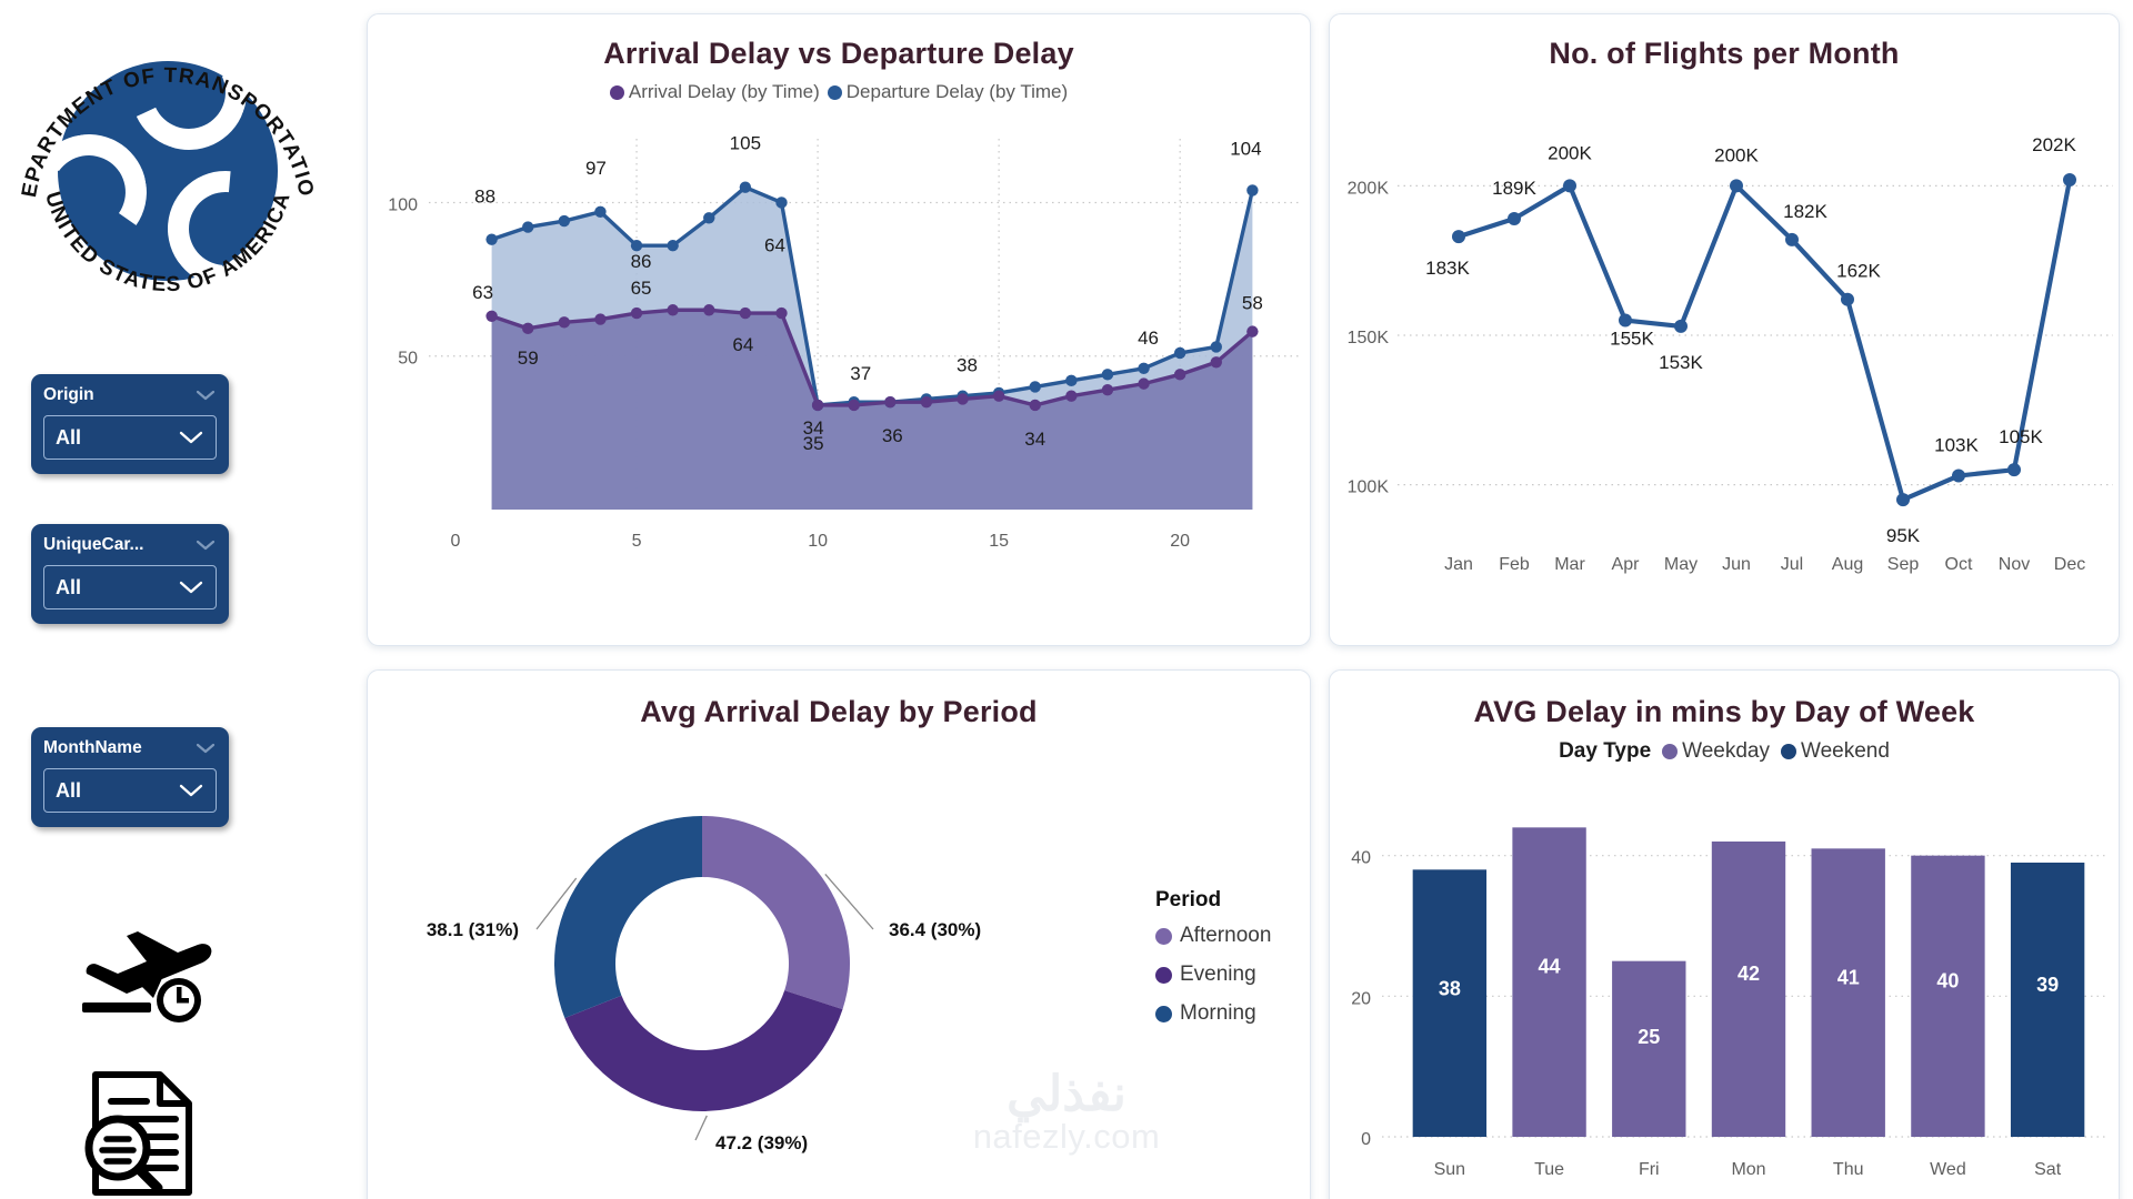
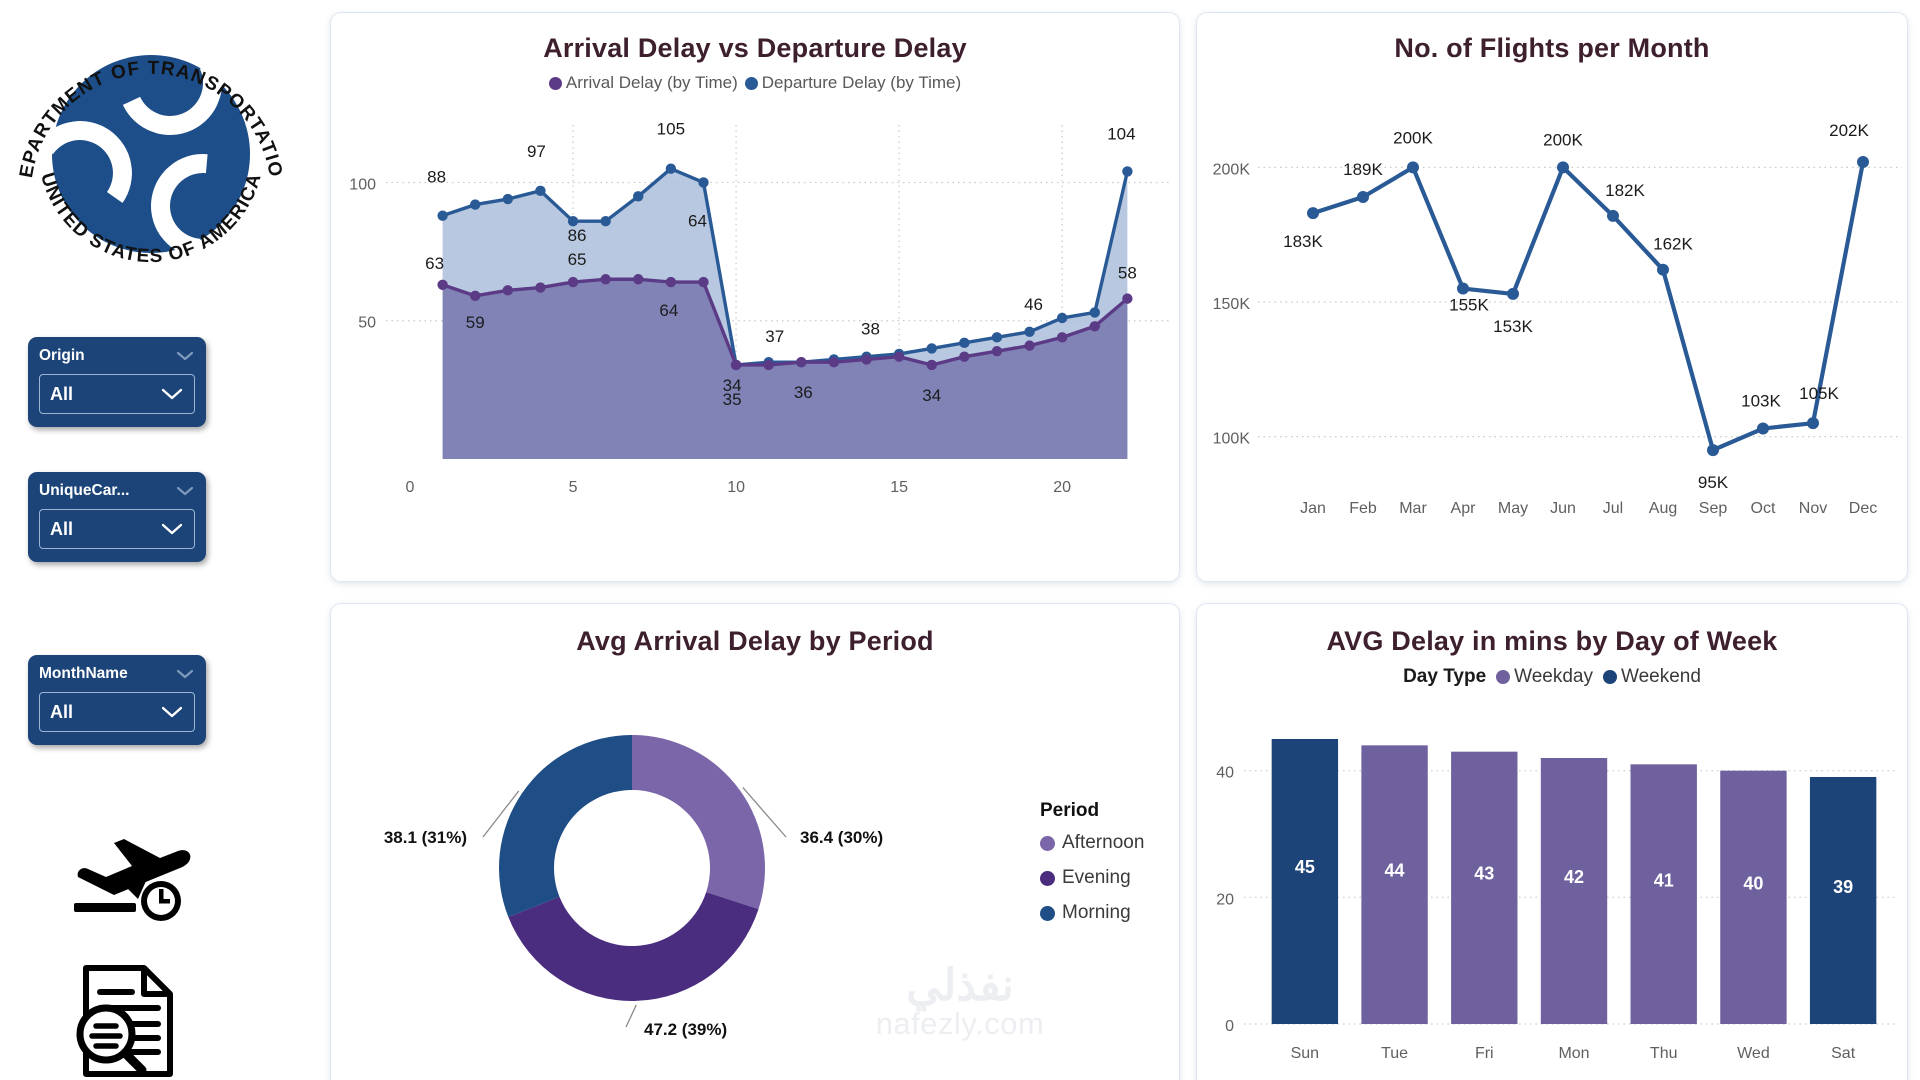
AVG Delay in mins by Day of Week/Sun: 38 -> 45
AVG Delay in mins by Day of Week/Fri: 25 -> 43
